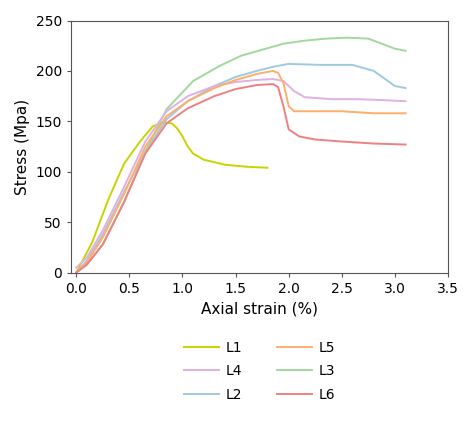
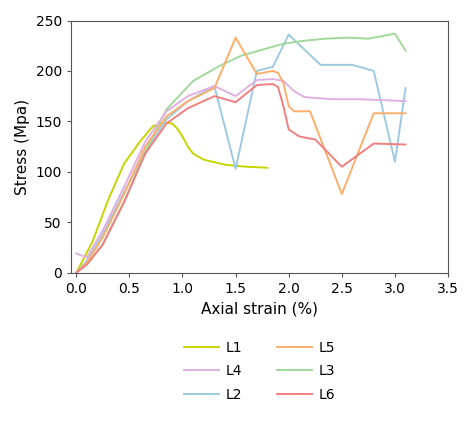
L4/0.0: 5 -> 19
L2/1.5: 194 -> 103
L4/1.5: 189 -> 175
L5/1.5: 191 -> 233
L6/1.5: 182 -> 169
L2/2.0: 207 -> 236
L5/2.5: 160 -> 78
L6/2.5: 130 -> 105
L2/3.0: 185 -> 110
L3/3.0: 222 -> 237
